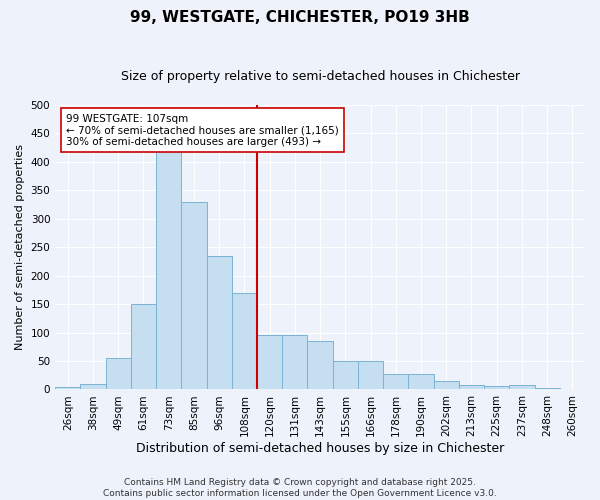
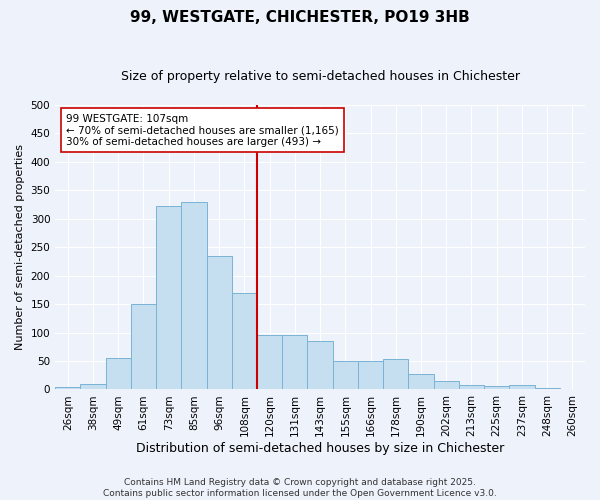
73sqm: 420 -> 322
178sqm: 27 -> 54
